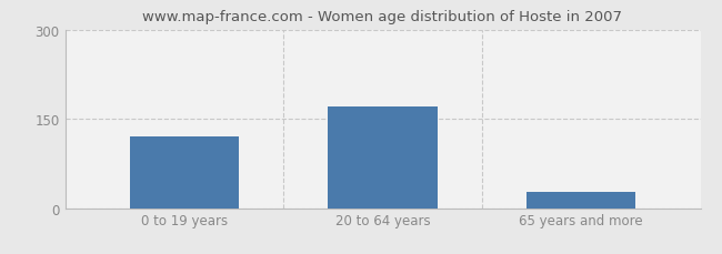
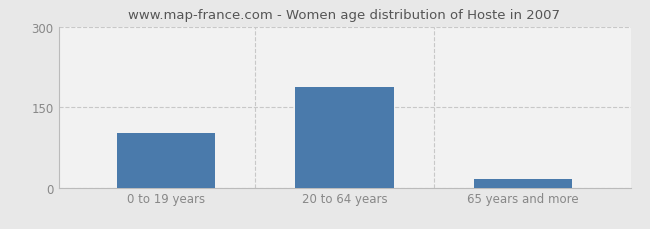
0 to 19 years: 120 -> 102
20 to 64 years: 170 -> 188
65 years and more: 27 -> 16
